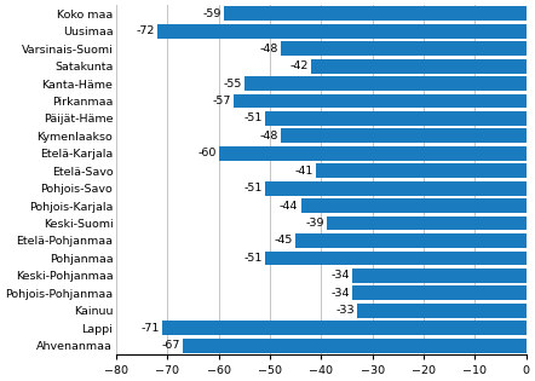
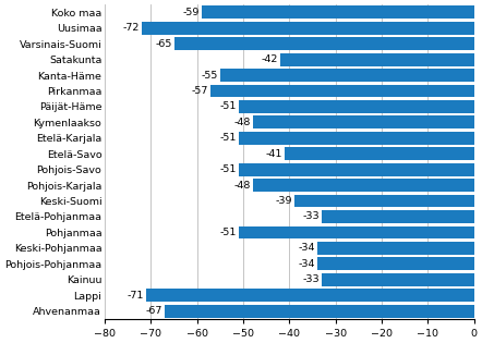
Varsinais-Suomi: -48 -> -65
Etelä-Karjala: -60 -> -51
Pohjois-Karjala: -44 -> -48
Etelä-Pohjanmaa: -45 -> -33
